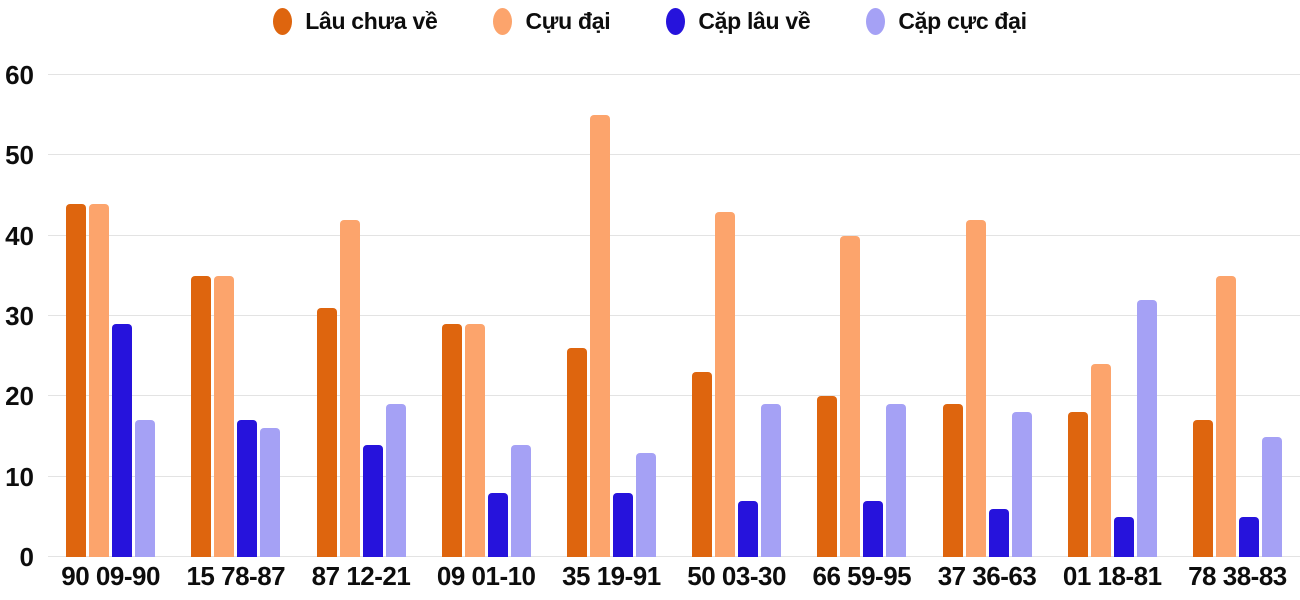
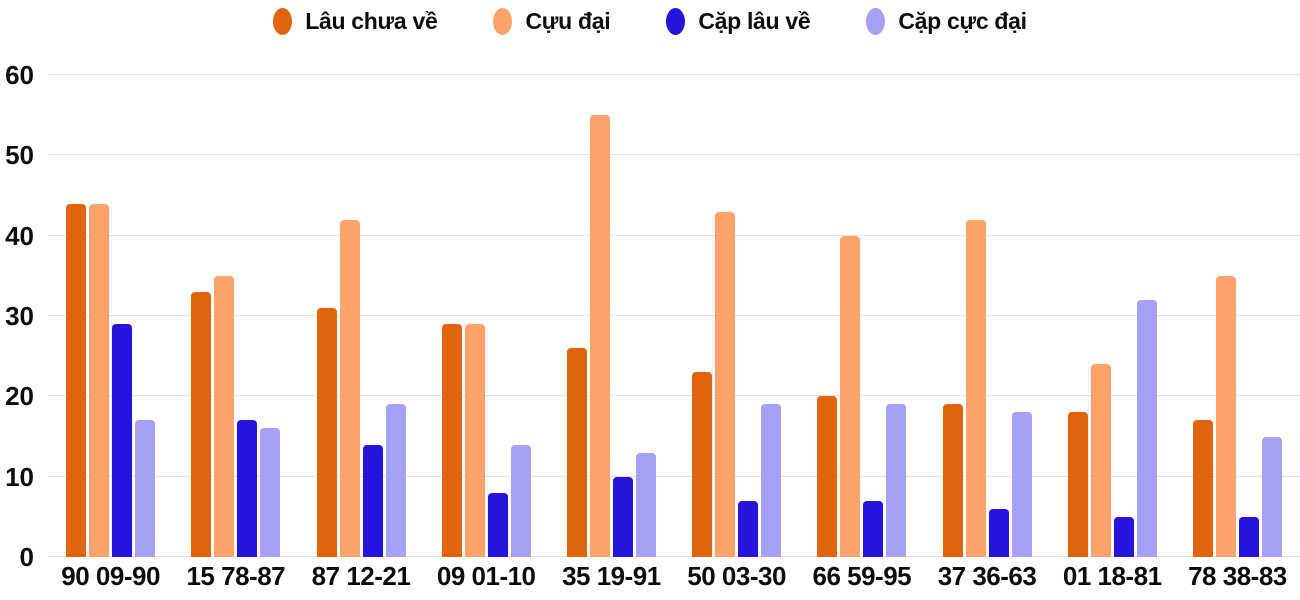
Lâu chưa về/15 78-87: 35 -> 33
Cặp lâu về/35 19-91: 8 -> 10
